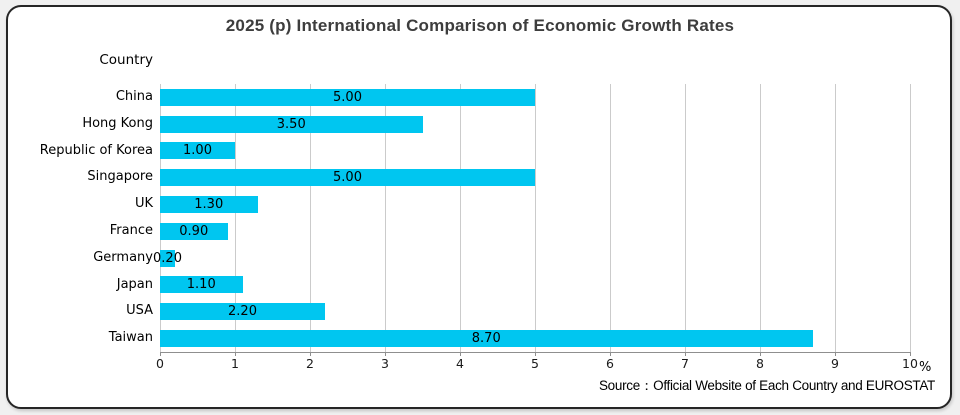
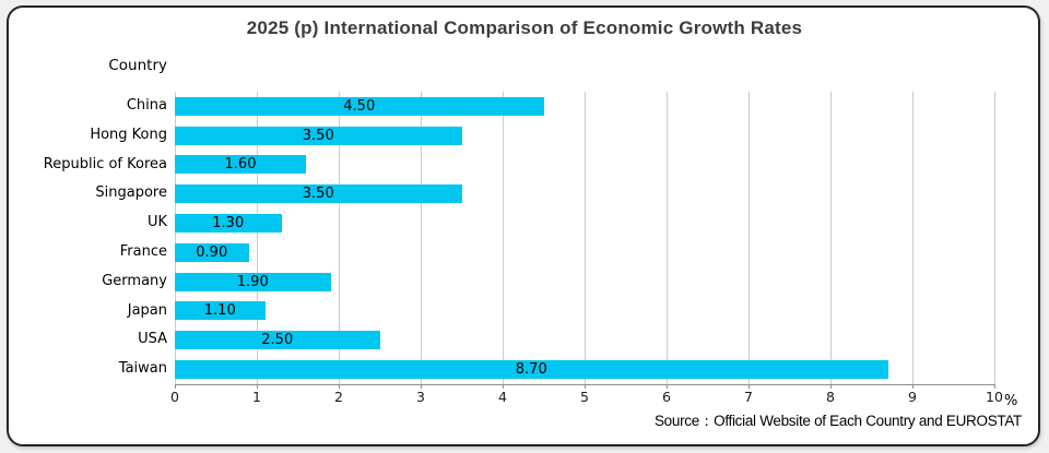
China: 5.00 -> 4.50
Republic of Korea: 1.00 -> 1.60
Singapore: 5.00 -> 3.50
Germany: 0.20 -> 1.90
USA: 2.20 -> 2.50
